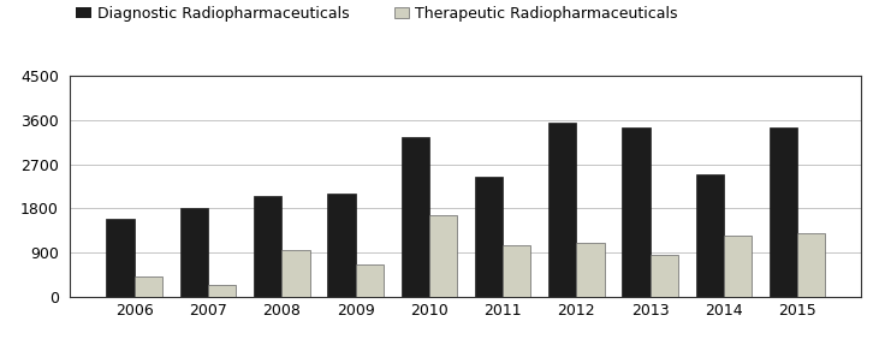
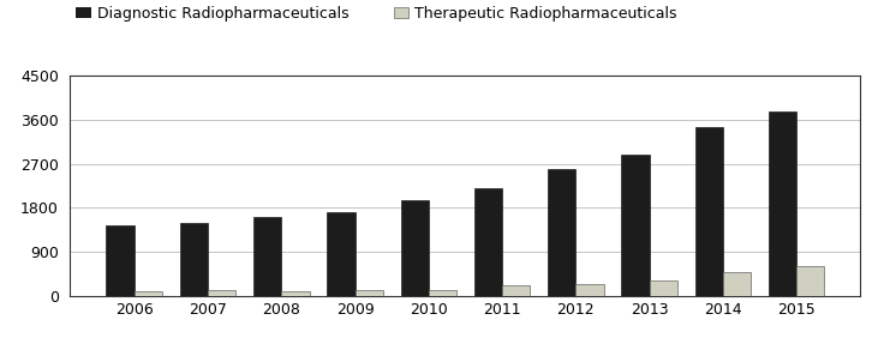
Diagnostic Radiopharmaceuticals/2006: 1600 -> 1430
Therapeutic Radiopharmaceuticals/2006: 400 -> 100
Diagnostic Radiopharmaceuticals/2007: 1800 -> 1490
Therapeutic Radiopharmaceuticals/2007: 250 -> 110
Diagnostic Radiopharmaceuticals/2008: 2050 -> 1620
Therapeutic Radiopharmaceuticals/2008: 950 -> 100
Diagnostic Radiopharmaceuticals/2009: 2100 -> 1700
Therapeutic Radiopharmaceuticals/2009: 650 -> 120
Diagnostic Radiopharmaceuticals/2010: 3250 -> 1950
Therapeutic Radiopharmaceuticals/2010: 1650 -> 130
Diagnostic Radiopharmaceuticals/2011: 2450 -> 2200
Therapeutic Radiopharmaceuticals/2011: 1050 -> 220
Diagnostic Radiopharmaceuticals/2012: 3550 -> 2600
Therapeutic Radiopharmaceuticals/2012: 1100 -> 250
Diagnostic Radiopharmaceuticals/2013: 3450 -> 2880
Therapeutic Radiopharmaceuticals/2013: 850 -> 310
Diagnostic Radiopharmaceuticals/2014: 2500 -> 3460
Therapeutic Radiopharmaceuticals/2014: 1250 -> 480
Diagnostic Radiopharmaceuticals/2015: 3450 -> 3780
Therapeutic Radiopharmaceuticals/2015: 1300 -> 610
